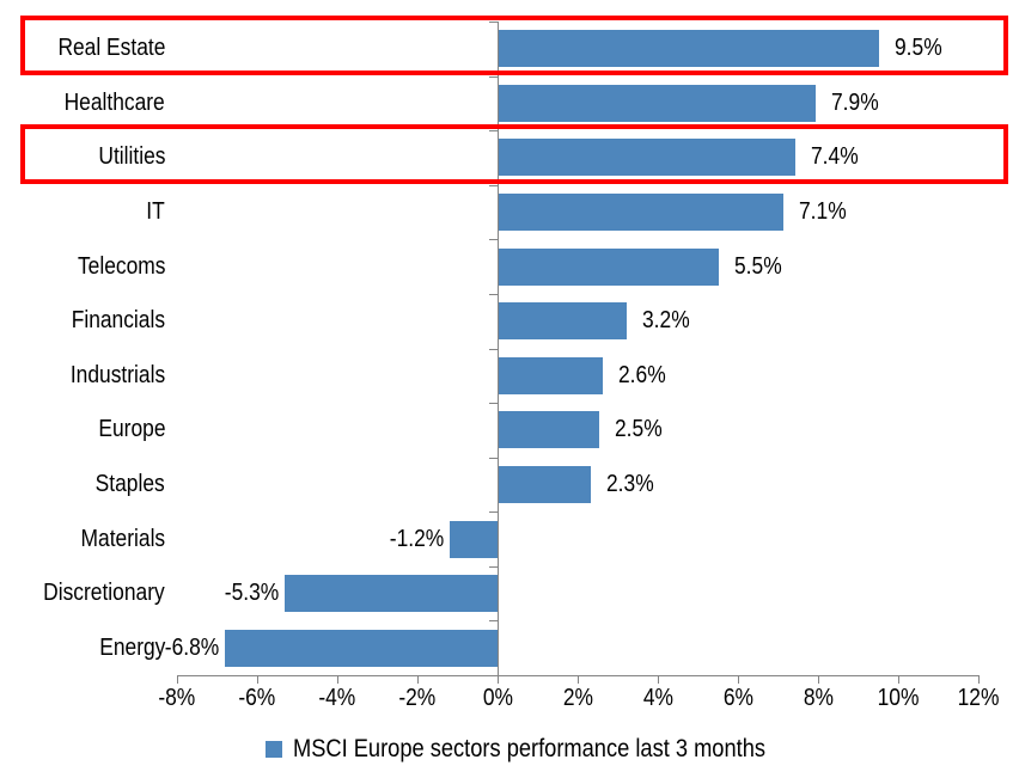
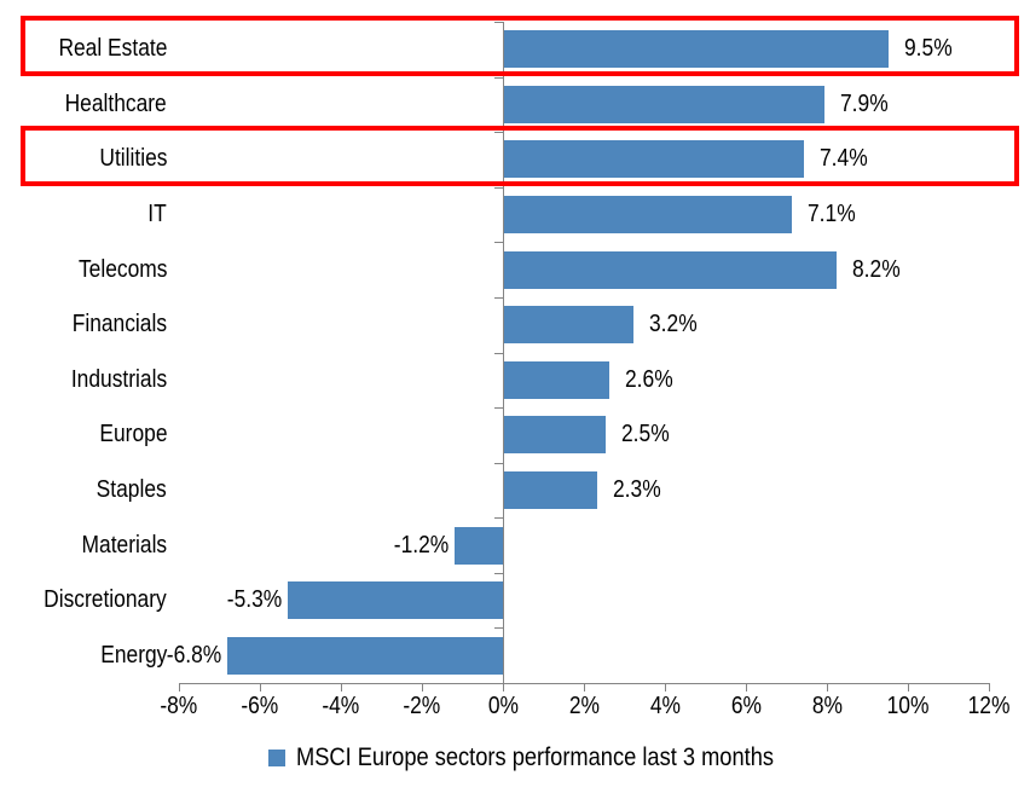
Telecoms: 5.5% -> 8.2%
